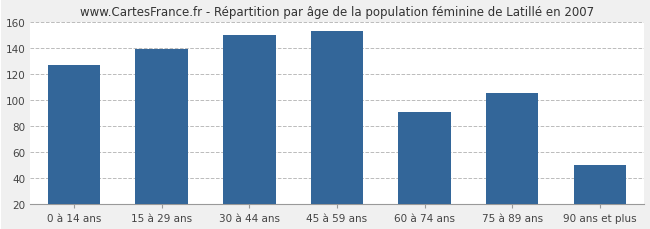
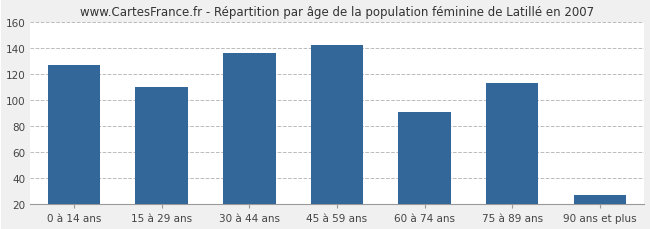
15 à 29 ans: 139 -> 110
30 à 44 ans: 150 -> 136
45 à 59 ans: 153 -> 142
75 à 89 ans: 105 -> 113
90 ans et plus: 50 -> 27
